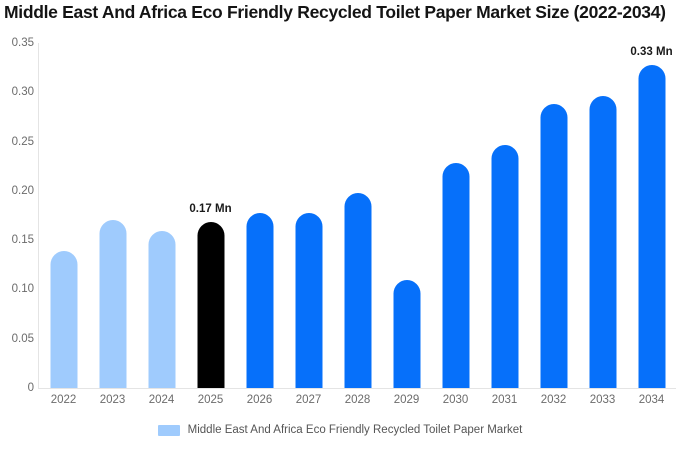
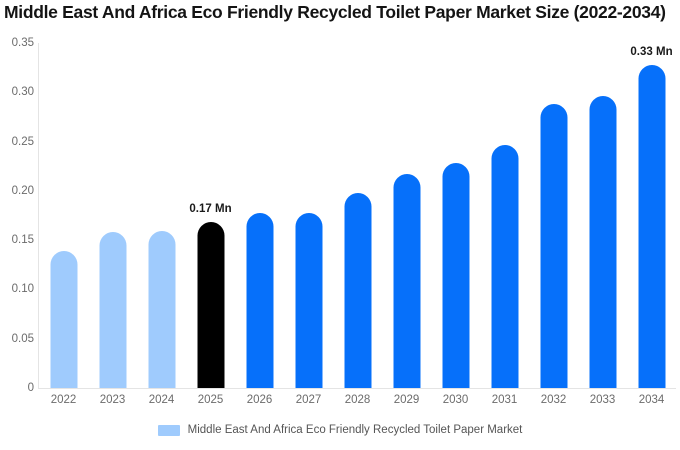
2023: 0.17 -> 0.16
2029: 0.11 -> 0.22
